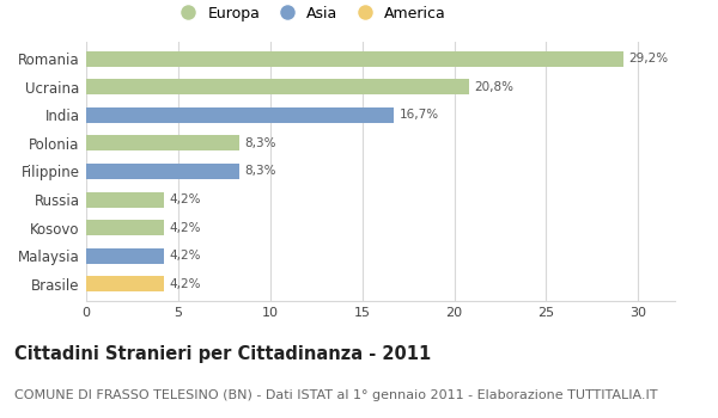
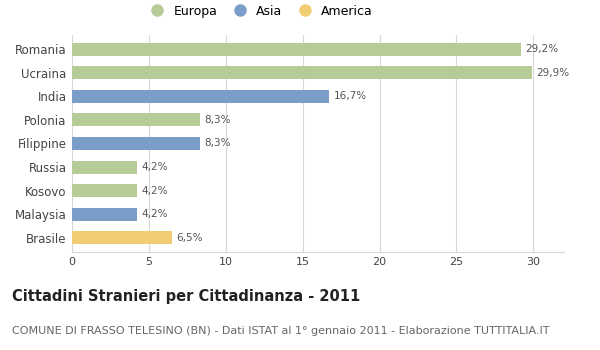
Ucraina: 20,8% -> 29,9%
Brasile: 4,2% -> 6,5%
